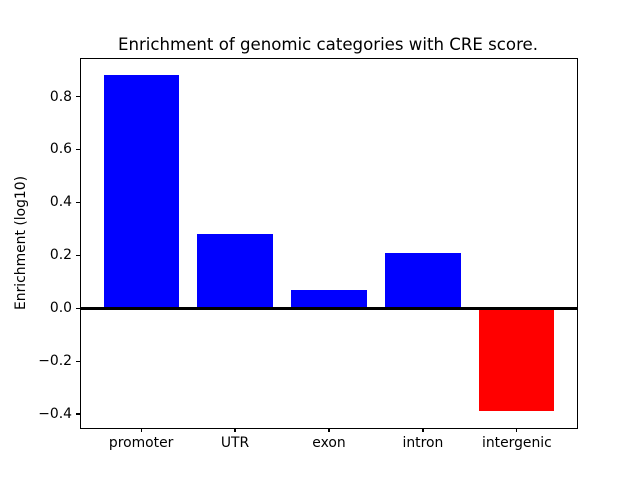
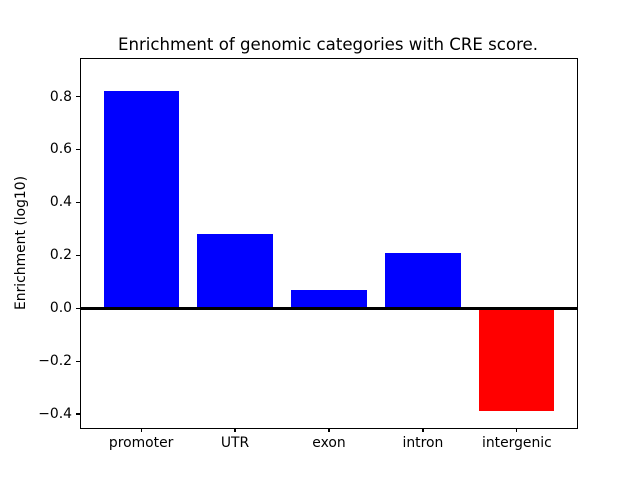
promoter: 0.88 -> 0.82
